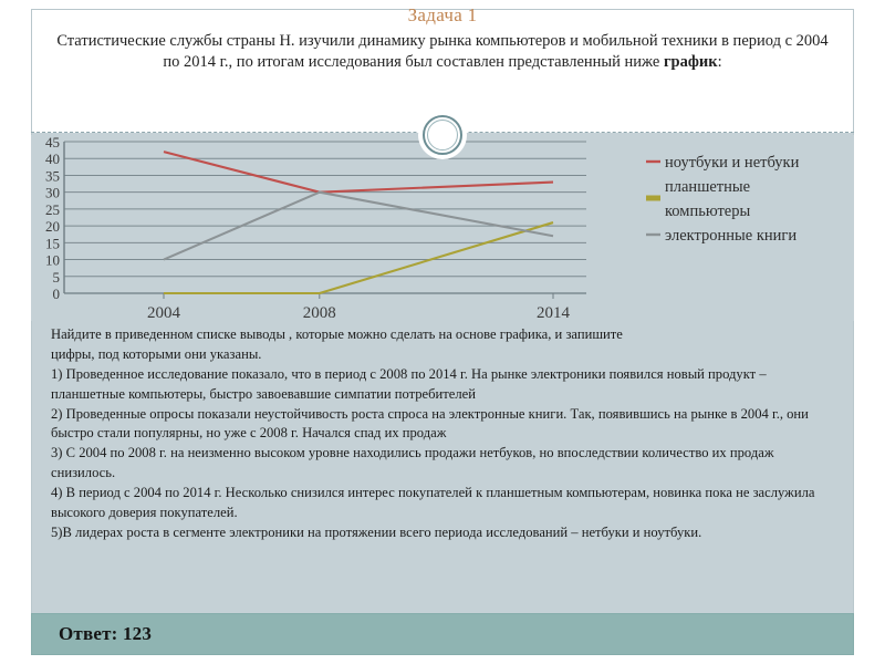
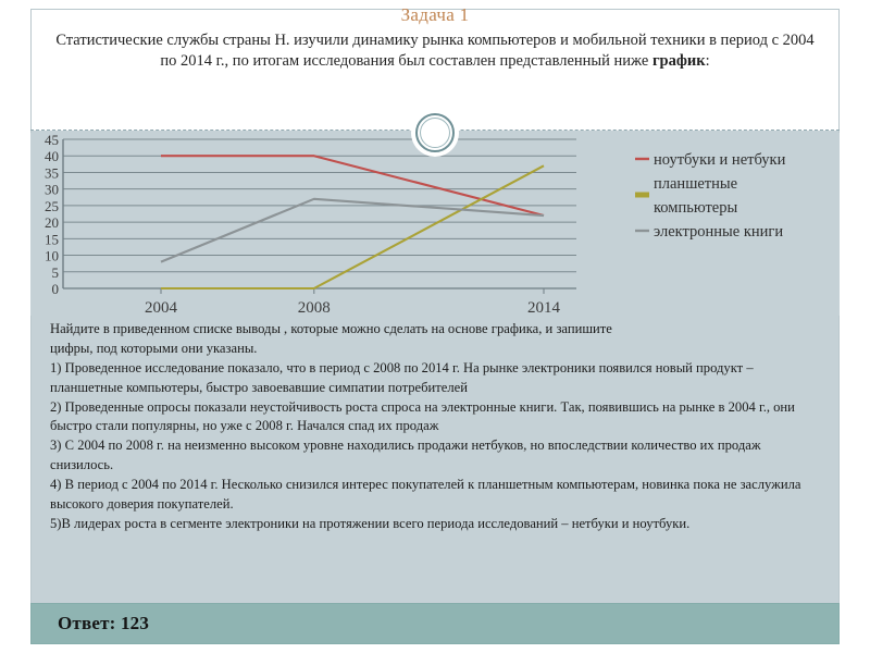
ноутбуки и нетбуки/2004: 42 -> 40
электронные книги/2004: 10 -> 8
ноутбуки и нетбуки/2008: 30 -> 40
электронные книги/2008: 30 -> 27
ноутбуки и нетбуки/2014: 33 -> 22
планшетные компьютеры/2014: 21 -> 37
электронные книги/2014: 17 -> 22
